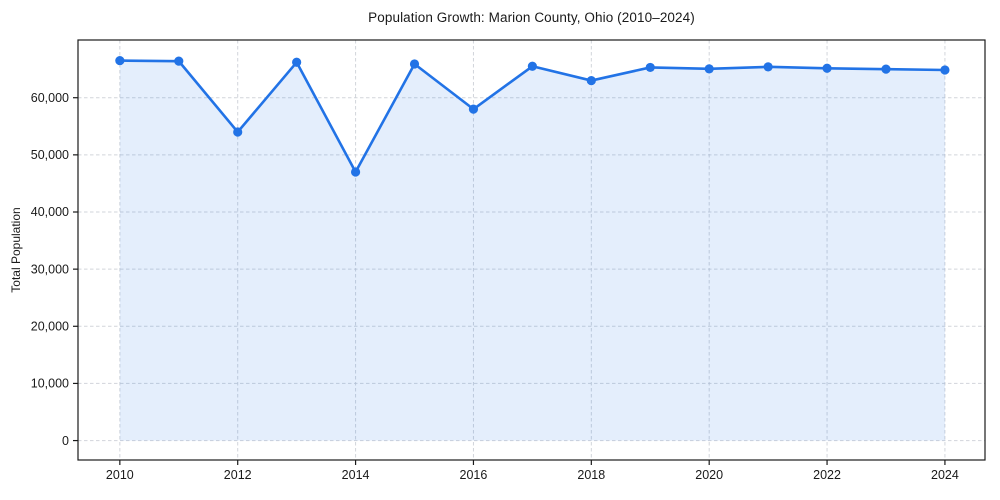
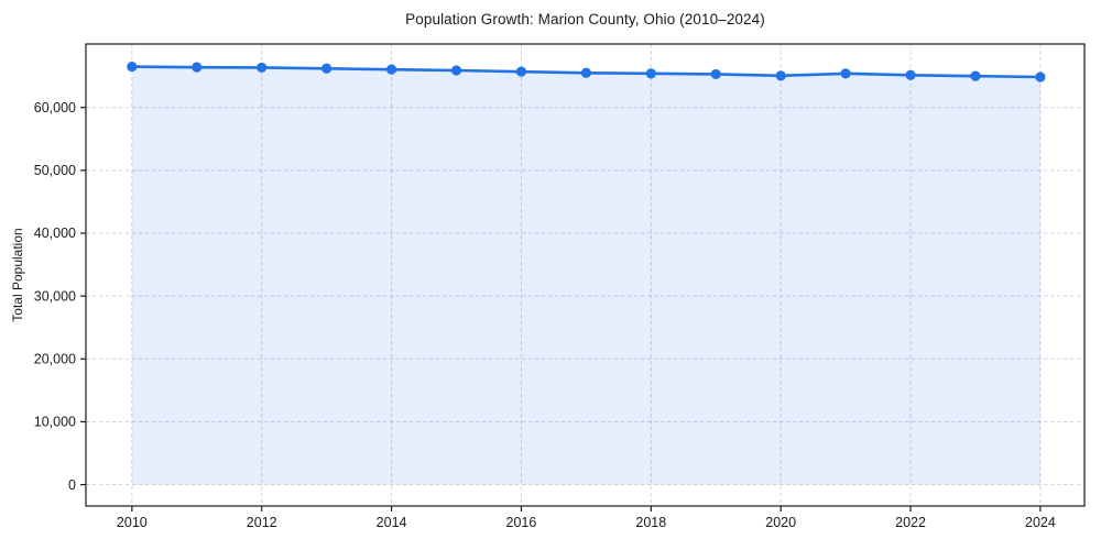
2012: 54000 -> 66000
2014: 47000 -> 66000
2016: 58000 -> 66000
2018: 63000 -> 65000
